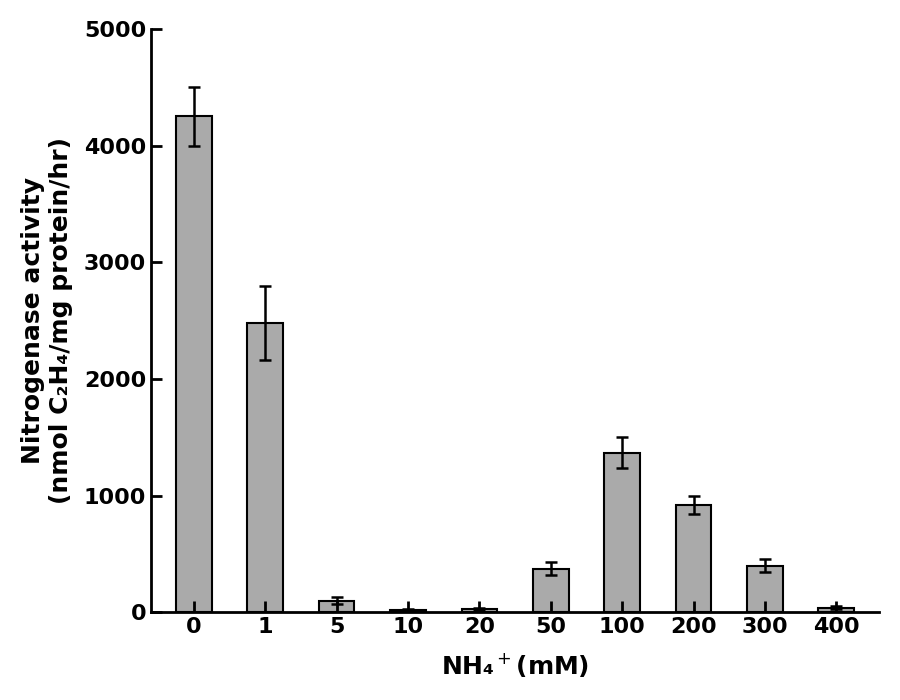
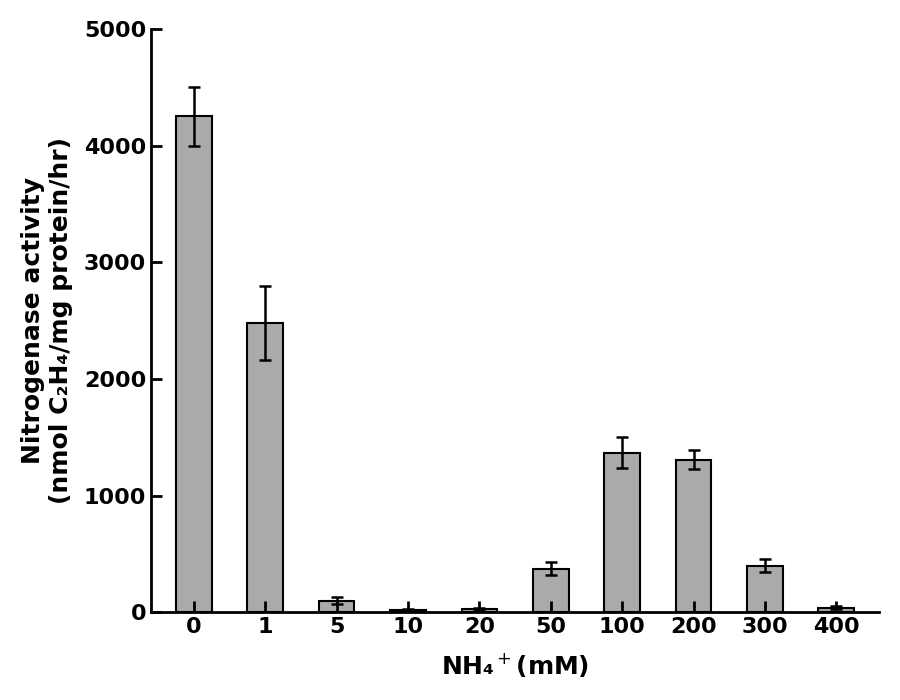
200: 920 -> 1310
